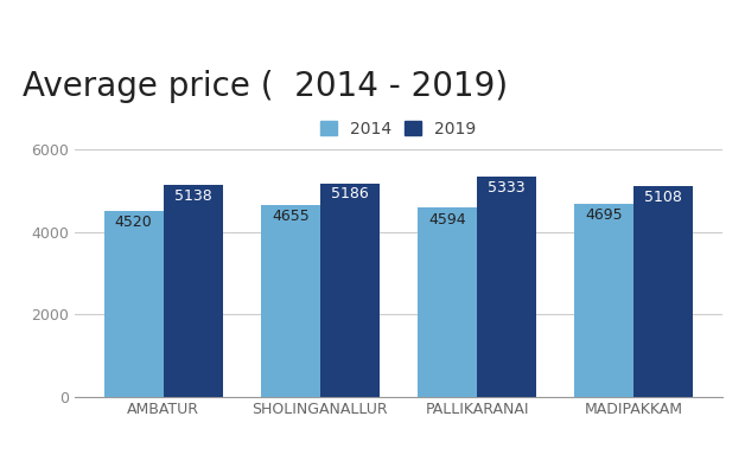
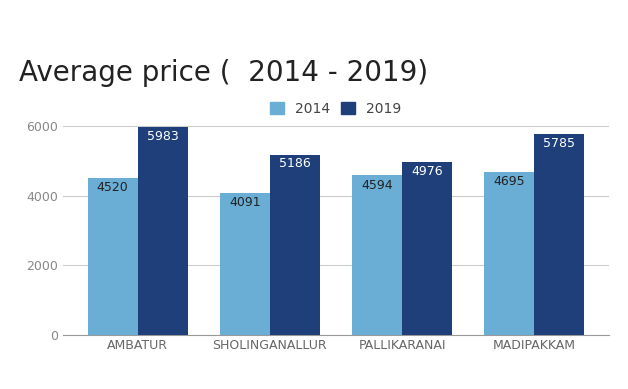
2019/AMBATUR: 5138 -> 5983
2014/SHOLINGANALLUR: 4655 -> 4091
2019/PALLIKARANAI: 5333 -> 4976
2019/MADIPAKKAM: 5108 -> 5785
